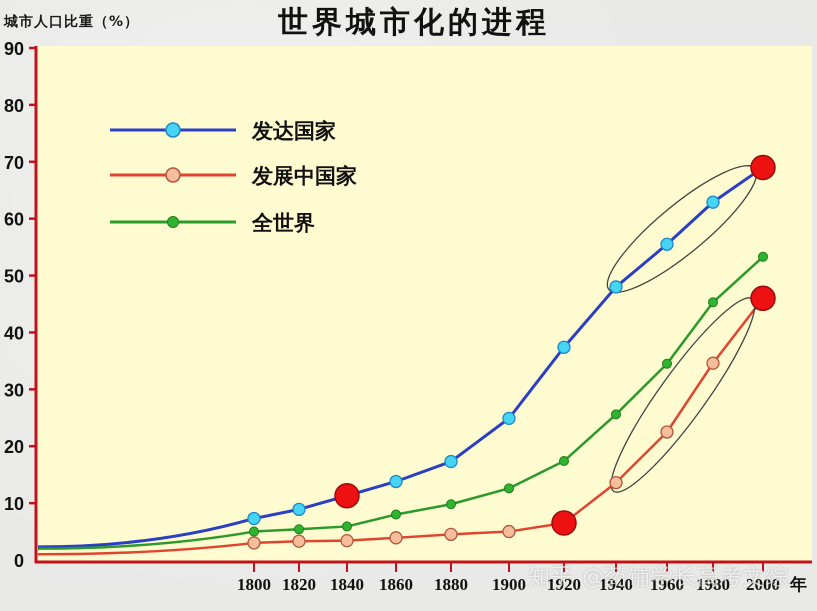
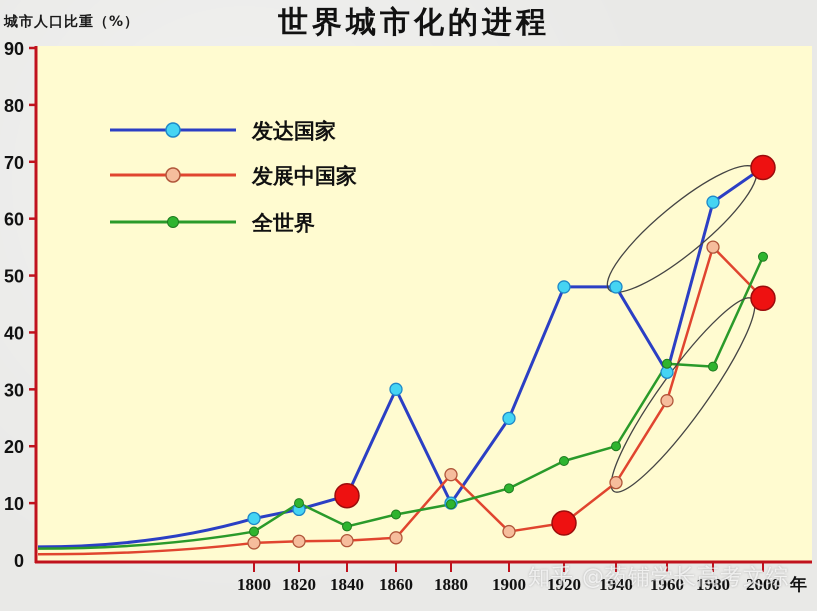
全世界/1820: 5 -> 10
发达国家/1860: 14 -> 30
发达国家/1880: 17 -> 10
发展中国家/1880: 4 -> 15
发达国家/1920: 37 -> 48
全世界/1940: 26 -> 20
发达国家/1960: 56 -> 33
发展中国家/1960: 22 -> 28
发展中国家/1980: 35 -> 55
全世界/1980: 45 -> 34
